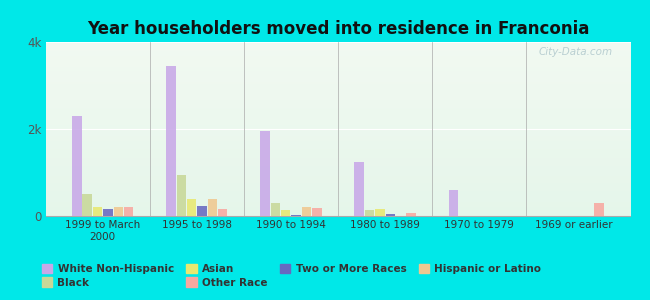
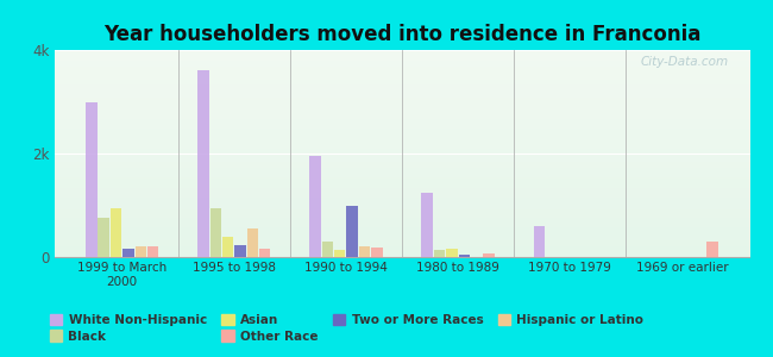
White Non-Hispanic/1999 to March 2000: 2.30k -> 3.00k
Black/1999 to March 2000: 0.50k -> 0.75k
Asian/1999 to March 2000: 0.20k -> 0.95k
White Non-Hispanic/1995 to 1998: 3.45k -> 3.60k
Hispanic or Latino/1995 to 1998: 0.38k -> 0.55k
Two or More Races/1990 to 1994: 0.03k -> 1.00k
